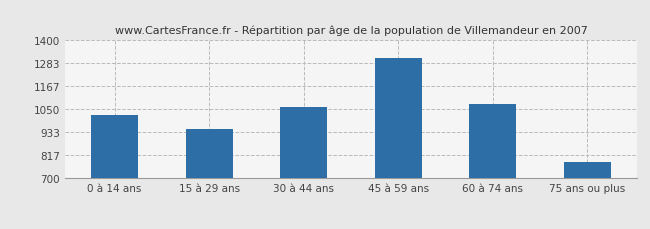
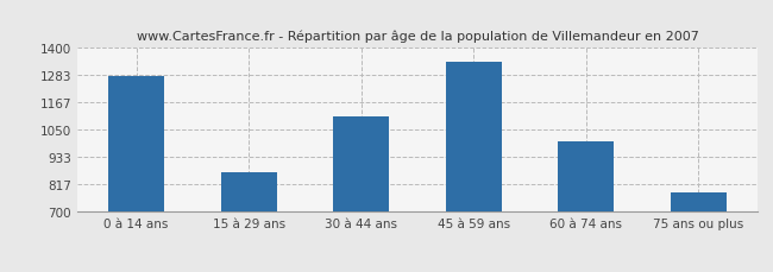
0 à 14 ans: 1020 -> 1280
15 à 29 ans: 950 -> 870
30 à 44 ans: 1060 -> 1110
45 à 59 ans: 1310 -> 1340
60 à 74 ans: 1080 -> 1000
